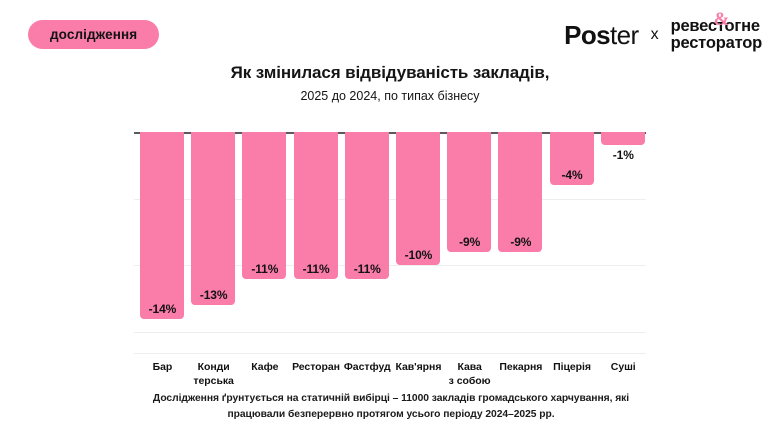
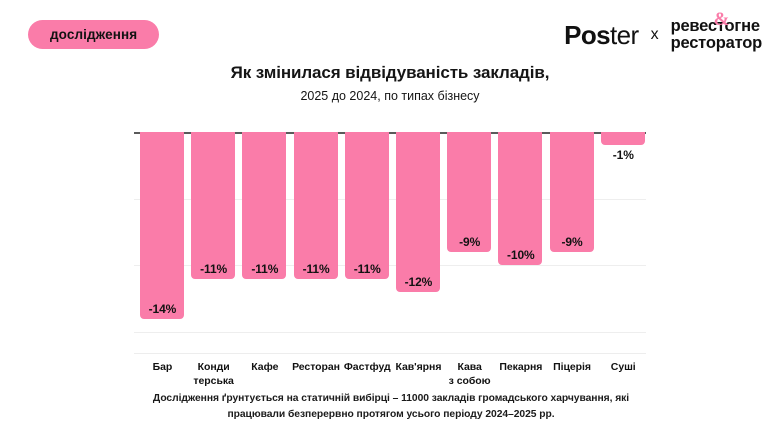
Кондитерська: -13% -> -11%
Кав'ярня: -10% -> -12%
Пекарня: -9% -> -10%
Піцерія: -4% -> -9%
